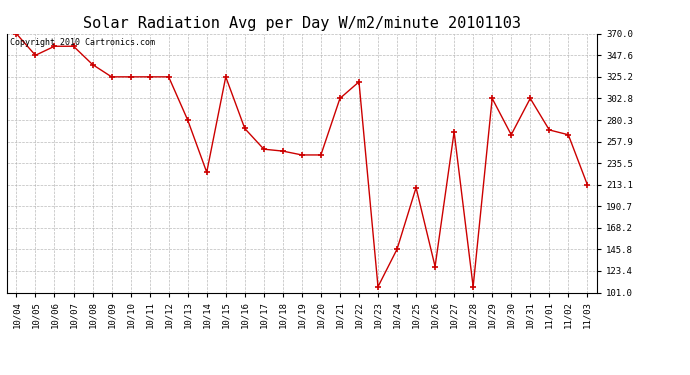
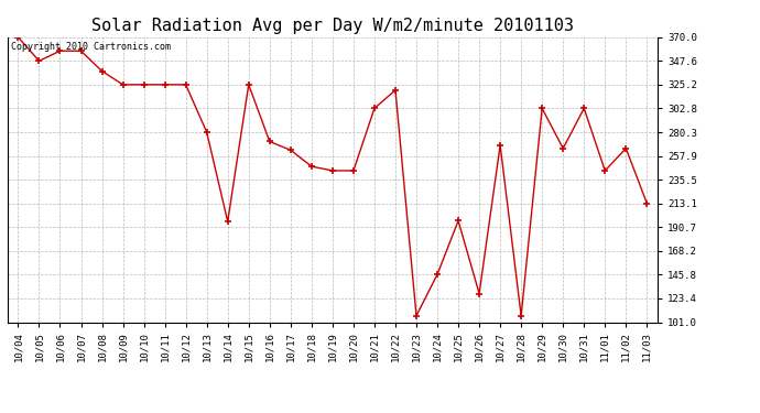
10/14: 226 -> 196
10/17: 250 -> 263
10/25: 210 -> 197
11/01: 270 -> 244
